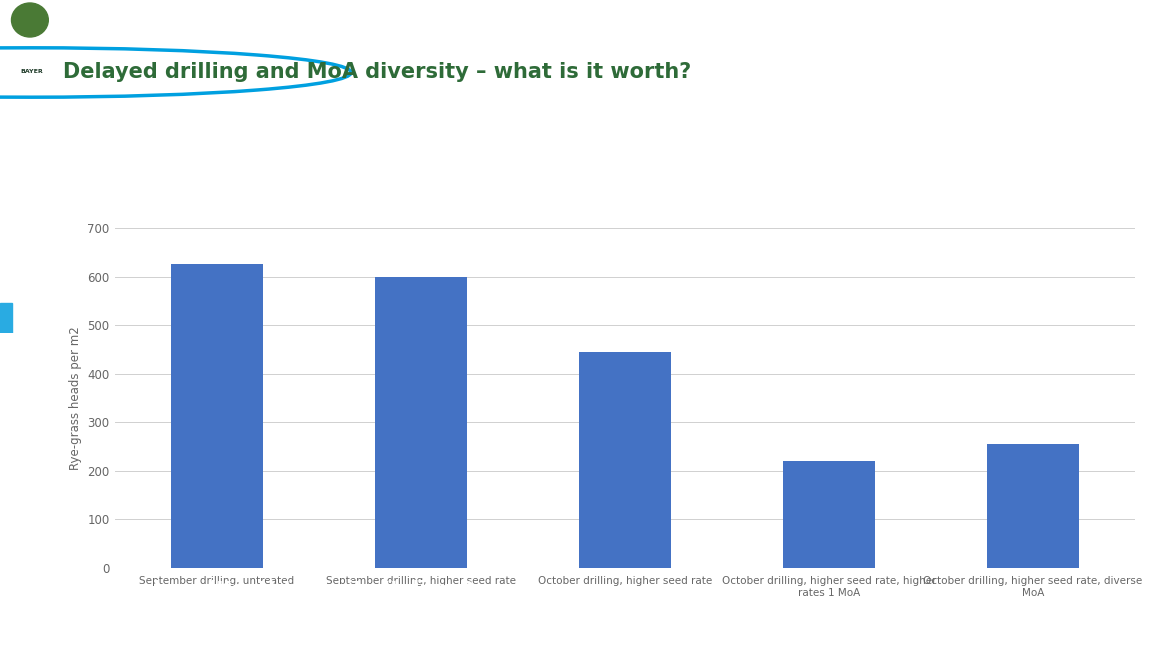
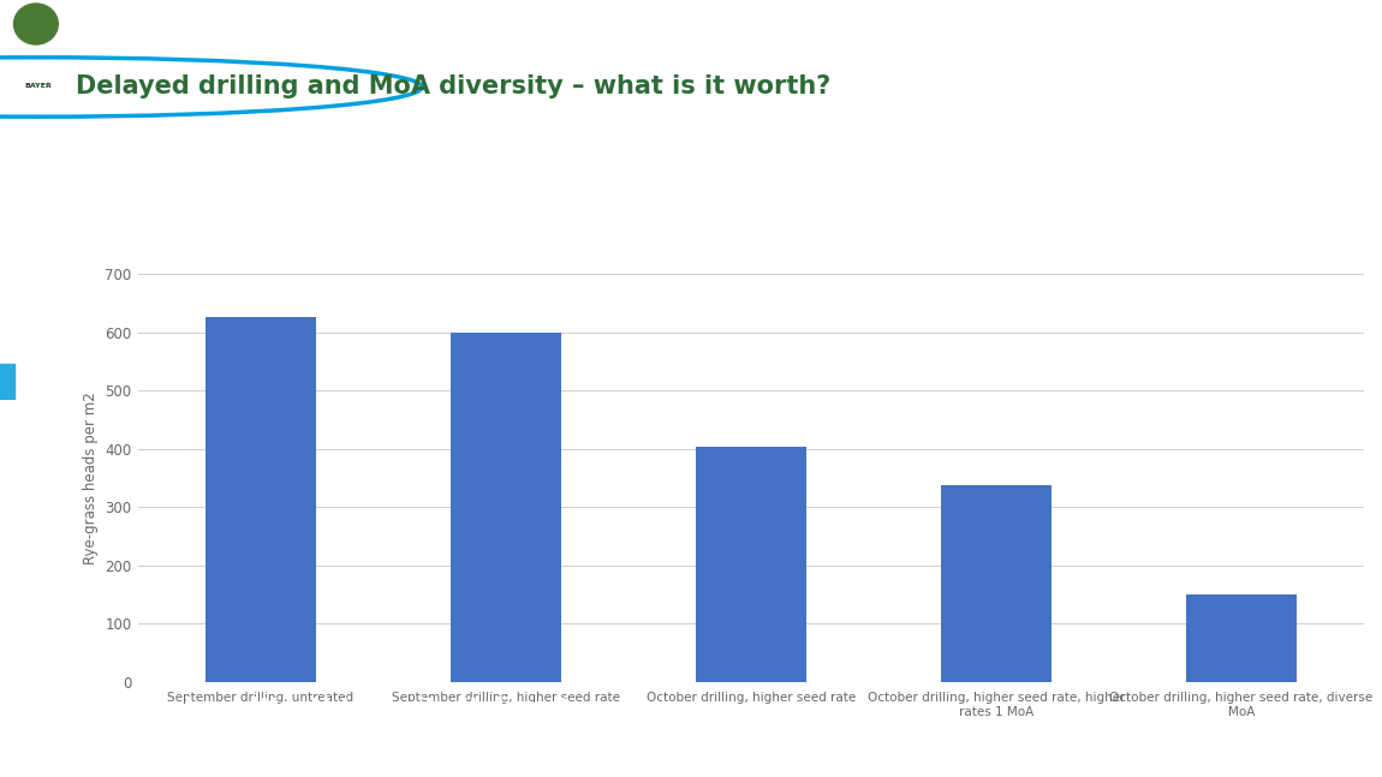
October drilling, higher seed rate: 445 -> 403
October drilling, higher seed rate, higher rates 1 MoA: 220 -> 338
October drilling, higher seed rate, diverse MoA: 255 -> 150
